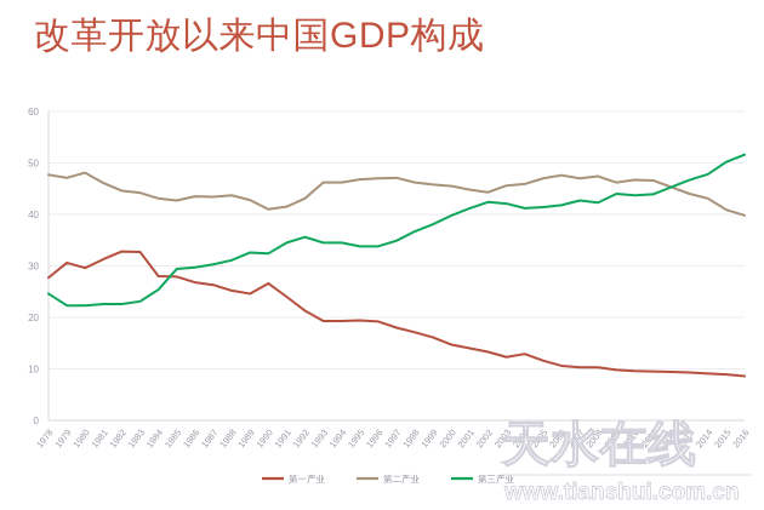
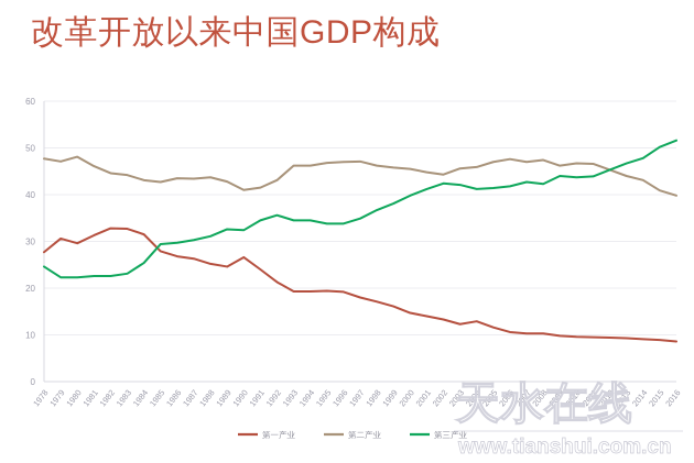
第一产业/1984: 28 -> 32
